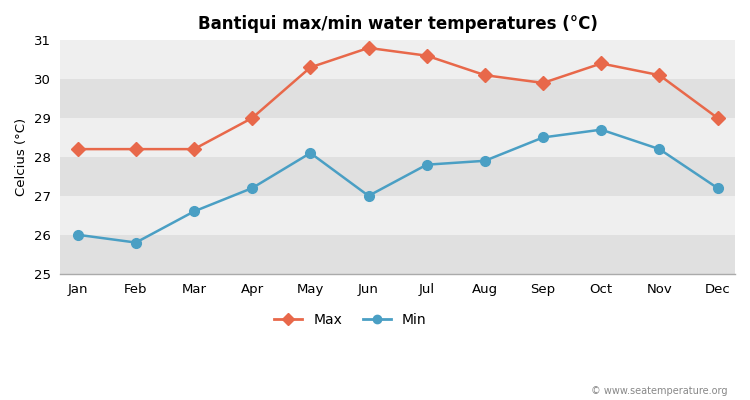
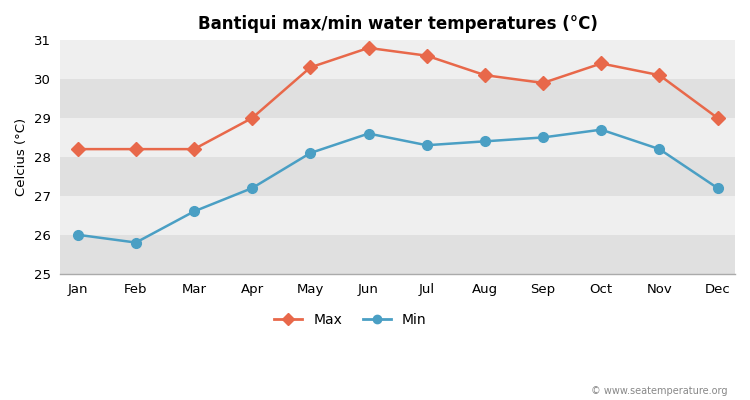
Min/Jun: 27.0 -> 28.6
Min/Jul: 27.8 -> 28.3
Min/Aug: 27.9 -> 28.4
